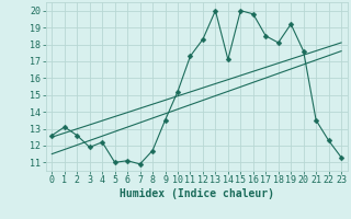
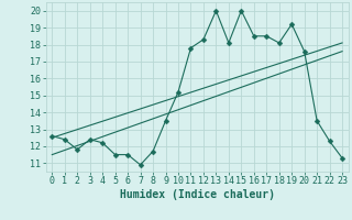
1: 13.1 -> 12.4
2: 12.6 -> 11.8
3: 11.9 -> 12.4
5: 11.0 -> 11.5
6: 11.1 -> 11.5
11: 17.3 -> 17.8
14: 17.1 -> 18.1
16: 19.8 -> 18.5
